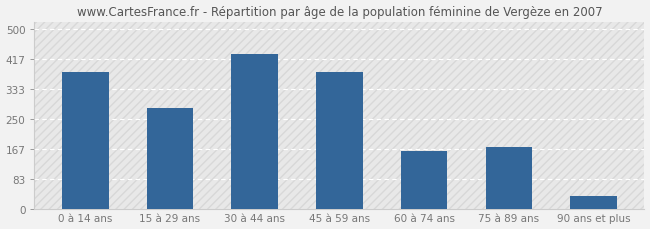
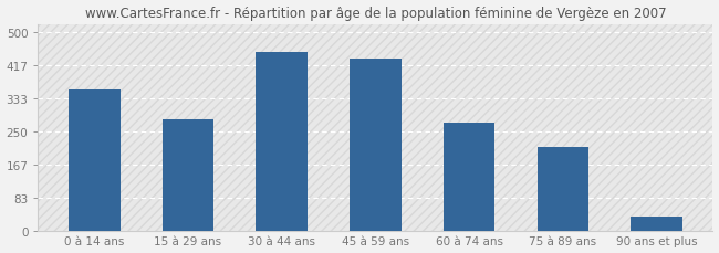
0 à 14 ans: 380 -> 355
30 à 44 ans: 430 -> 450
45 à 59 ans: 380 -> 432
60 à 74 ans: 160 -> 270
75 à 89 ans: 170 -> 210
